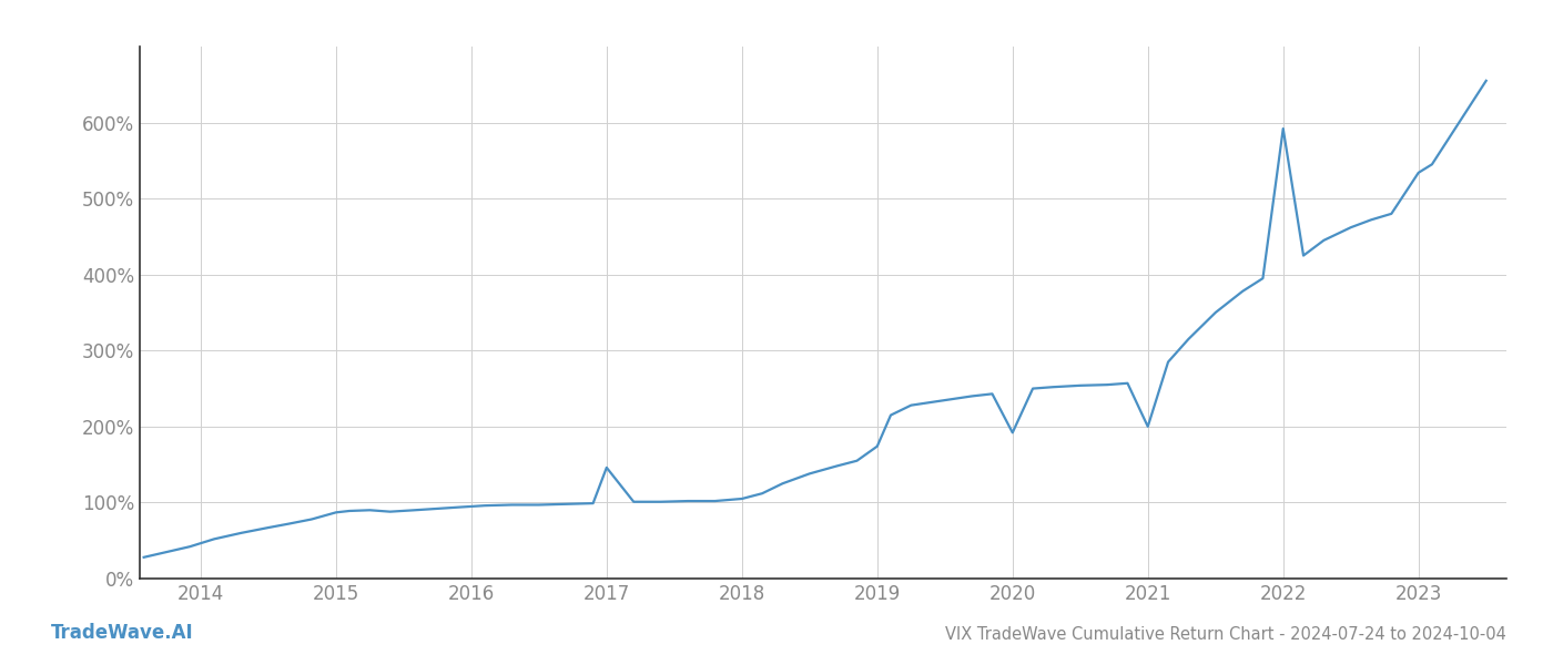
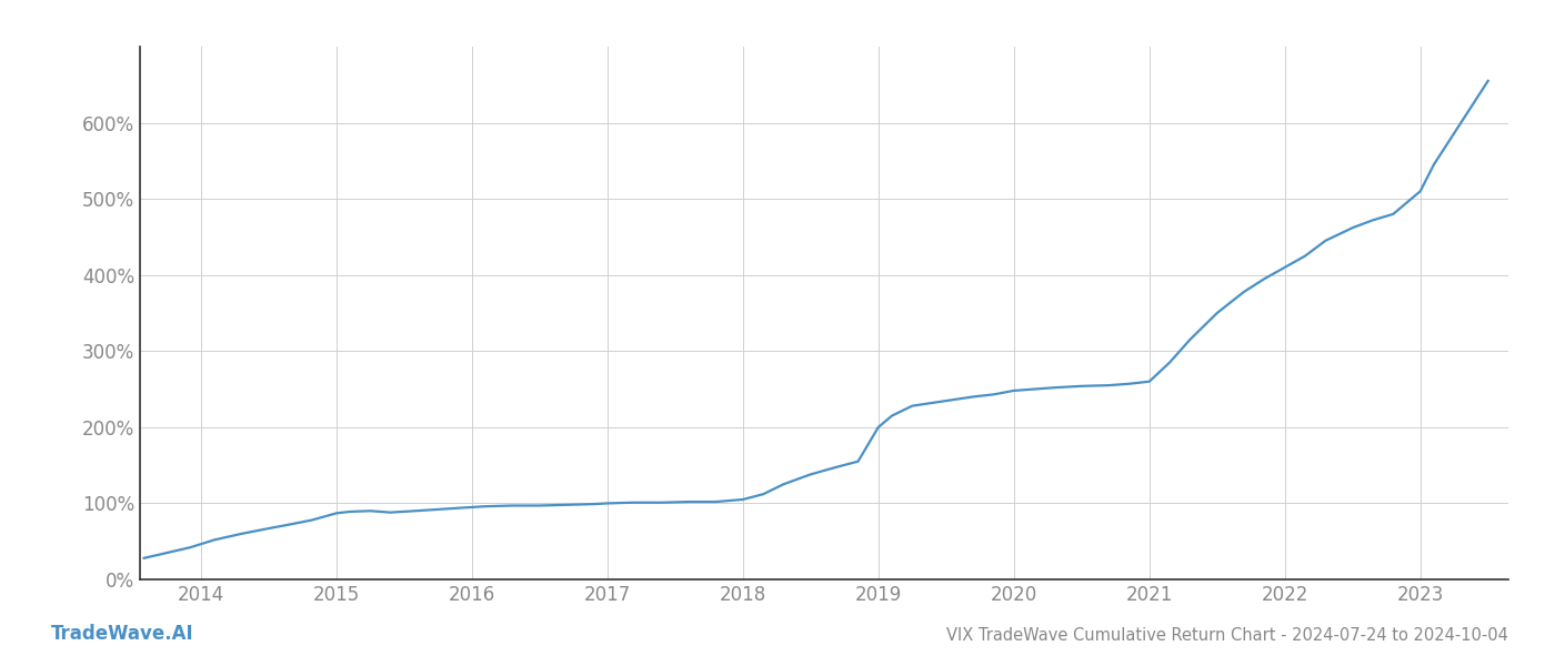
2017: 146% -> 100%
2019: 174% -> 200%
2020: 192% -> 248%
2021: 200% -> 260%
2022: 592% -> 410%
2023: 534% -> 510%
